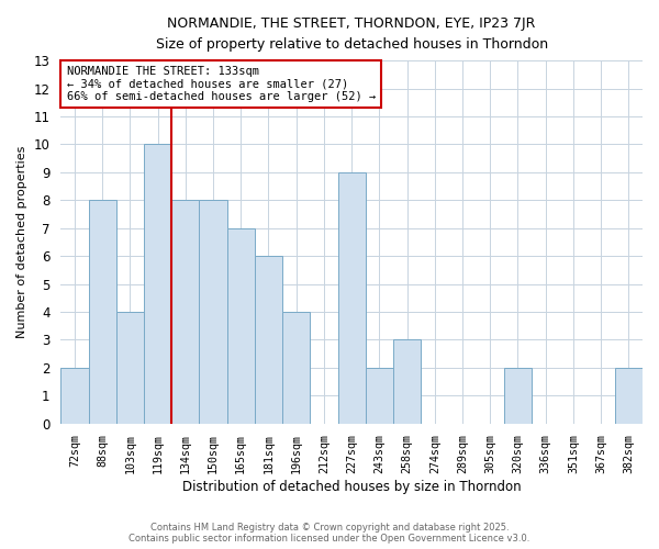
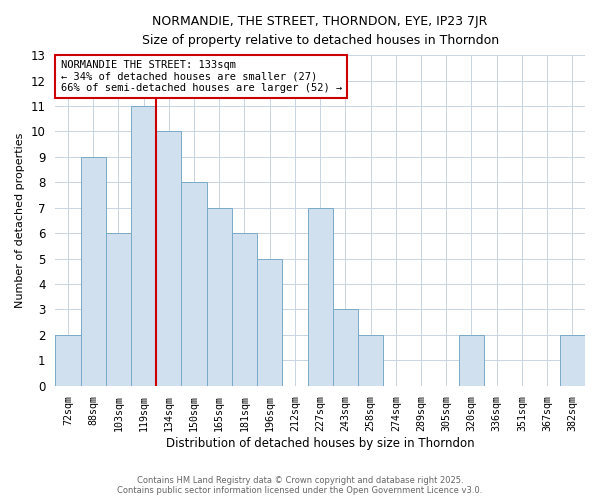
88sqm: 8 -> 9
103sqm: 4 -> 6
119sqm: 10 -> 11
134sqm: 8 -> 10
196sqm: 4 -> 5
227sqm: 9 -> 7
243sqm: 2 -> 3
258sqm: 3 -> 2
